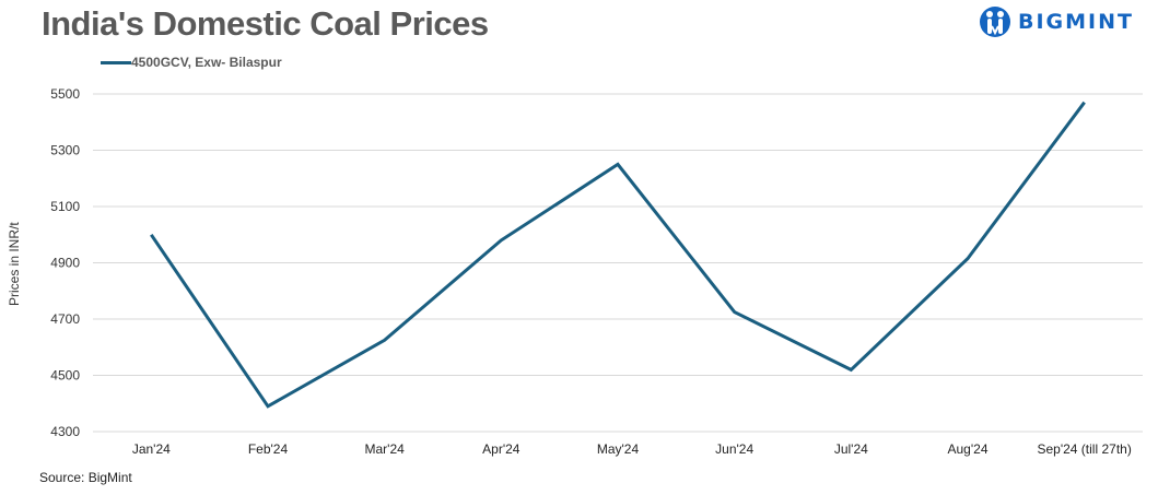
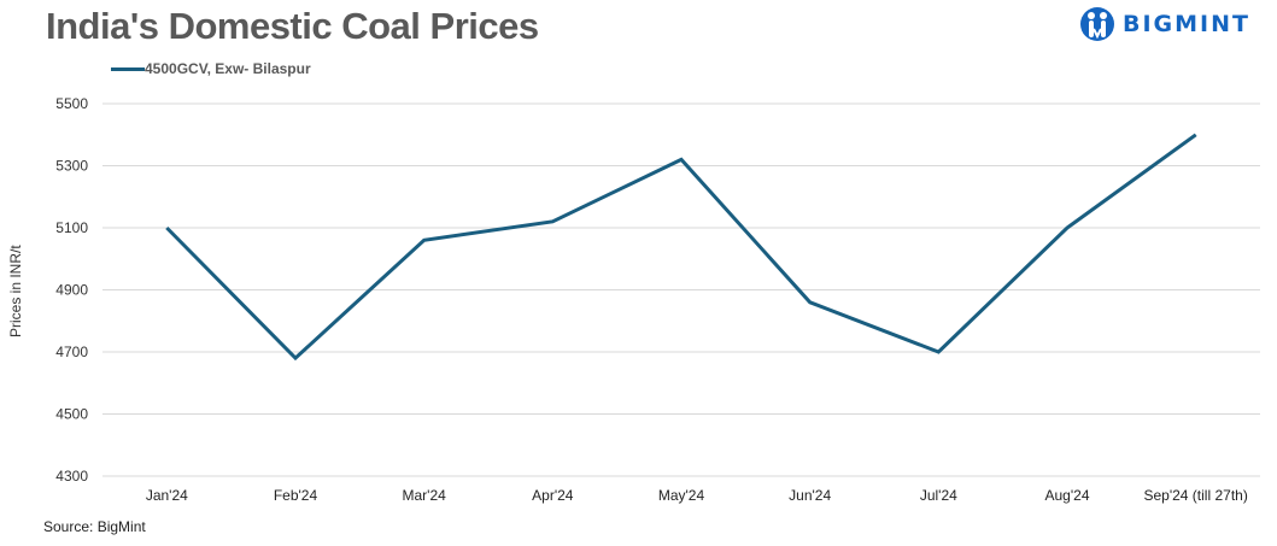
Jan'24: 5000 -> 5100
Feb'24: 4390 -> 4680
Mar'24: 4620 -> 5060
Apr'24: 4980 -> 5120
May'24: 5250 -> 5320
Jun'24: 4720 -> 4860
Jul'24: 4520 -> 4700
Aug'24: 4920 -> 5100
Sep'24 (till 27th): 5470 -> 5400
